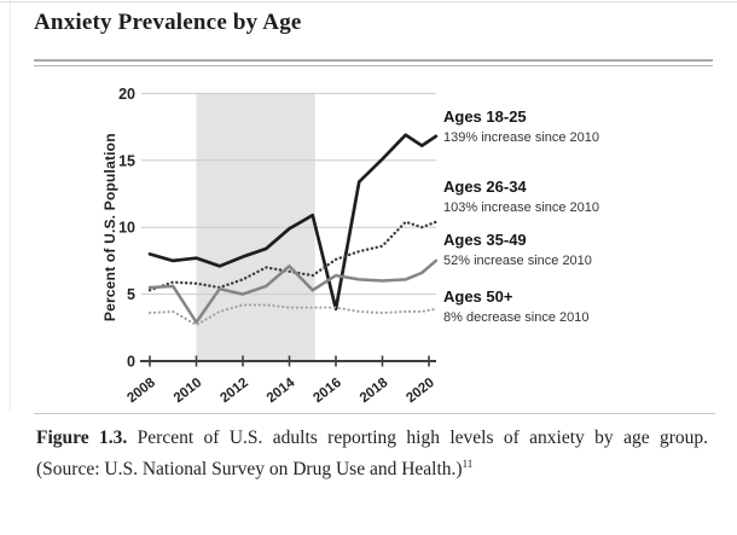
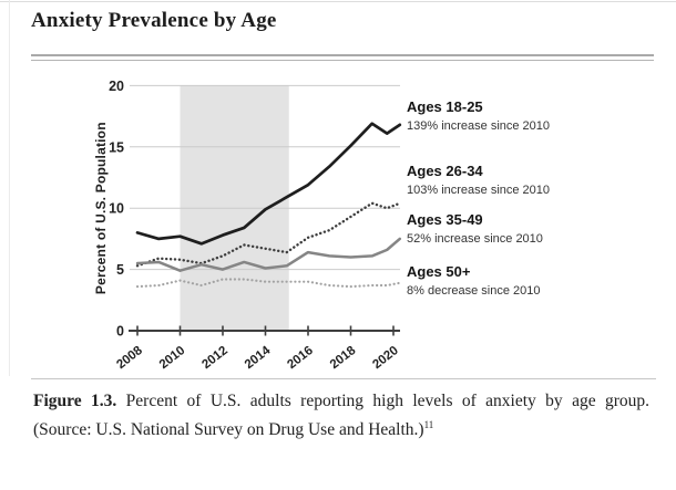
Ages 35-49/2010: 2.9 -> 4.9
Ages 50+/2010: 2.7 -> 4.1
Ages 35-49/2014: 7.1 -> 5.1
Ages 18-25/2016: 3.9 -> 11.9
Ages 26-34/2018: 8.6 -> 9.3
